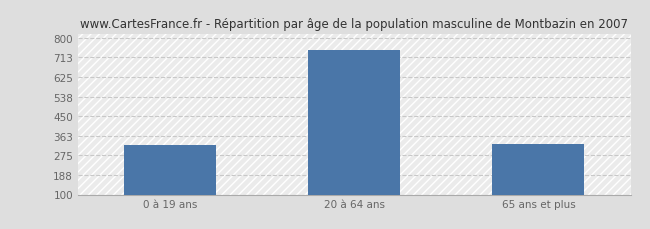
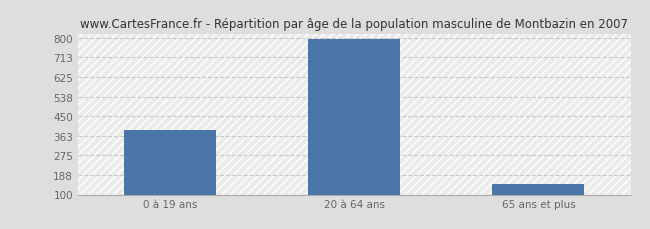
0 à 19 ans: 320 -> 390
20 à 64 ans: 745 -> 795
65 ans et plus: 325 -> 145
